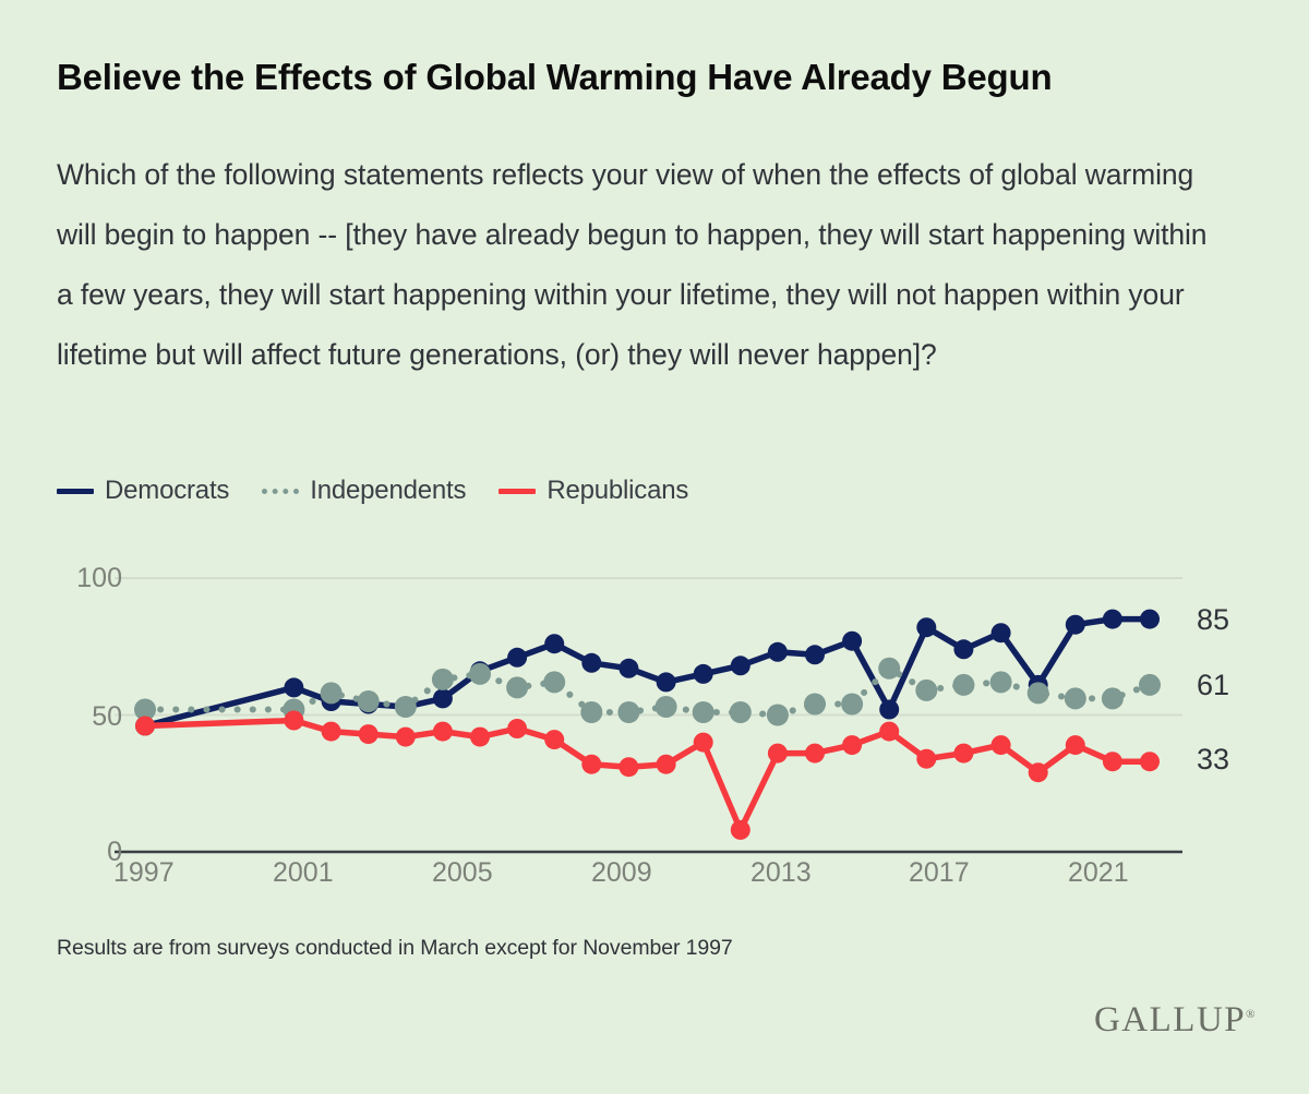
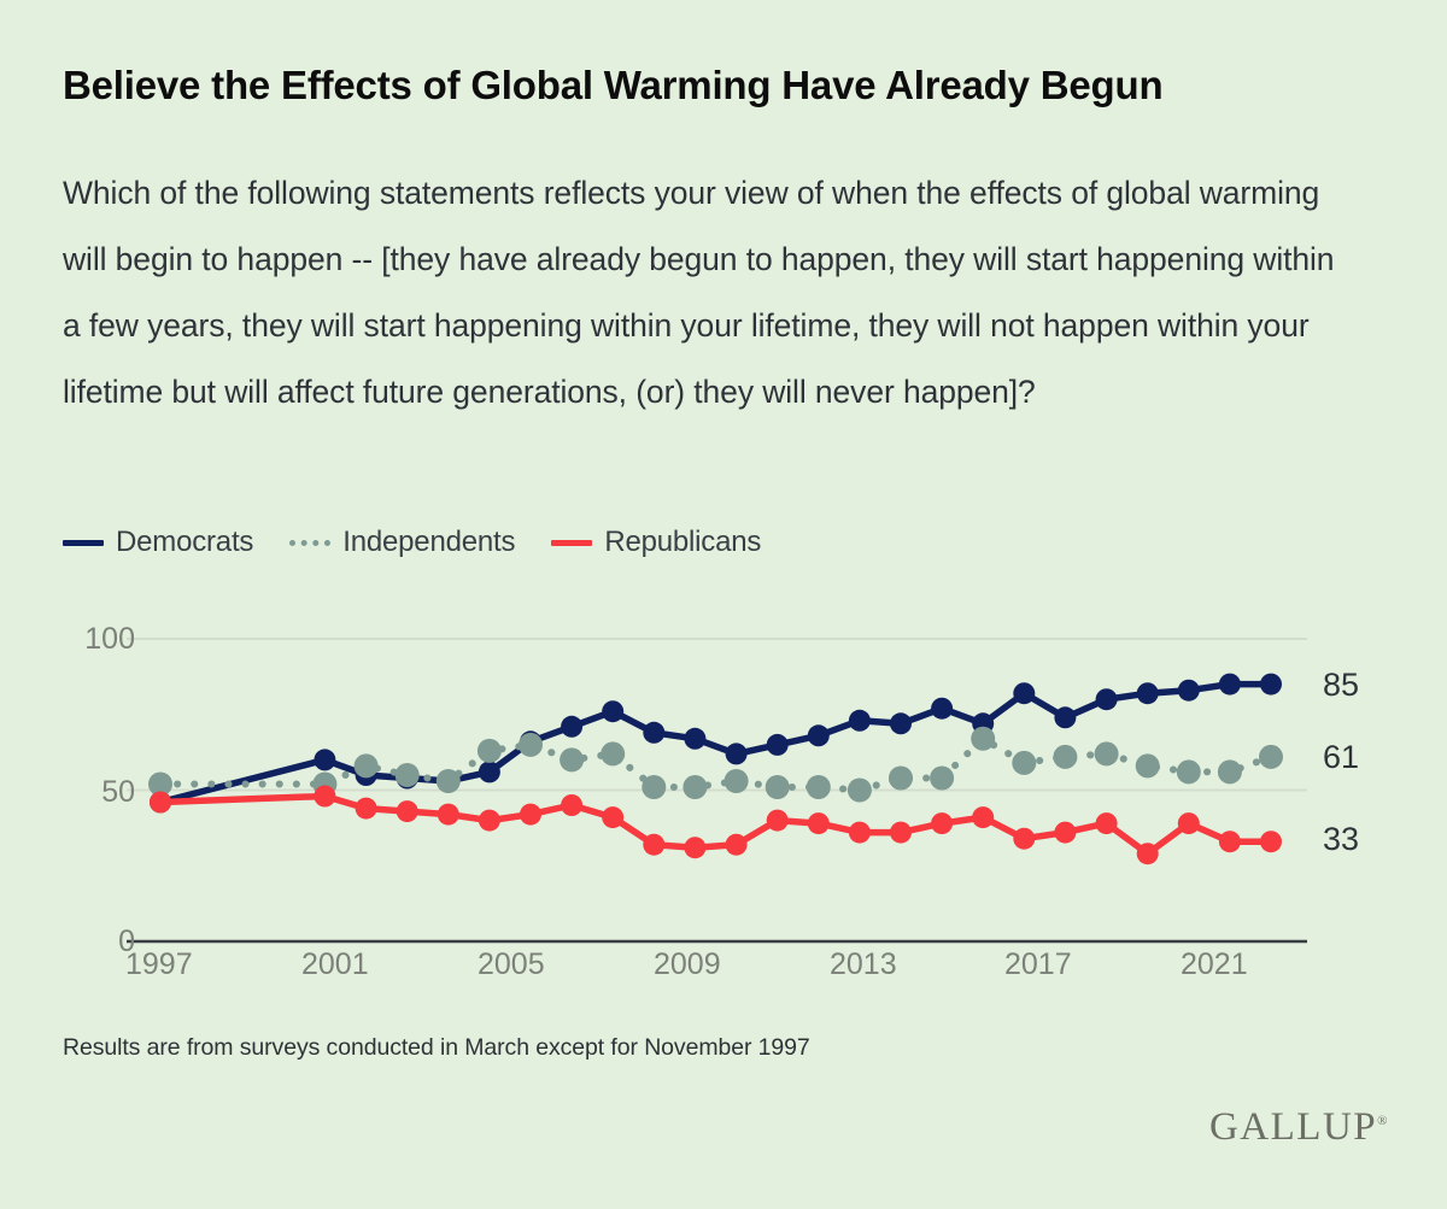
Republicans/2005: 44 -> 40
Republicans/2013: 8 -> 39
Democrats/2017: 52 -> 72
Republicans/2017: 44 -> 41
Democrats/2021: 61 -> 82
